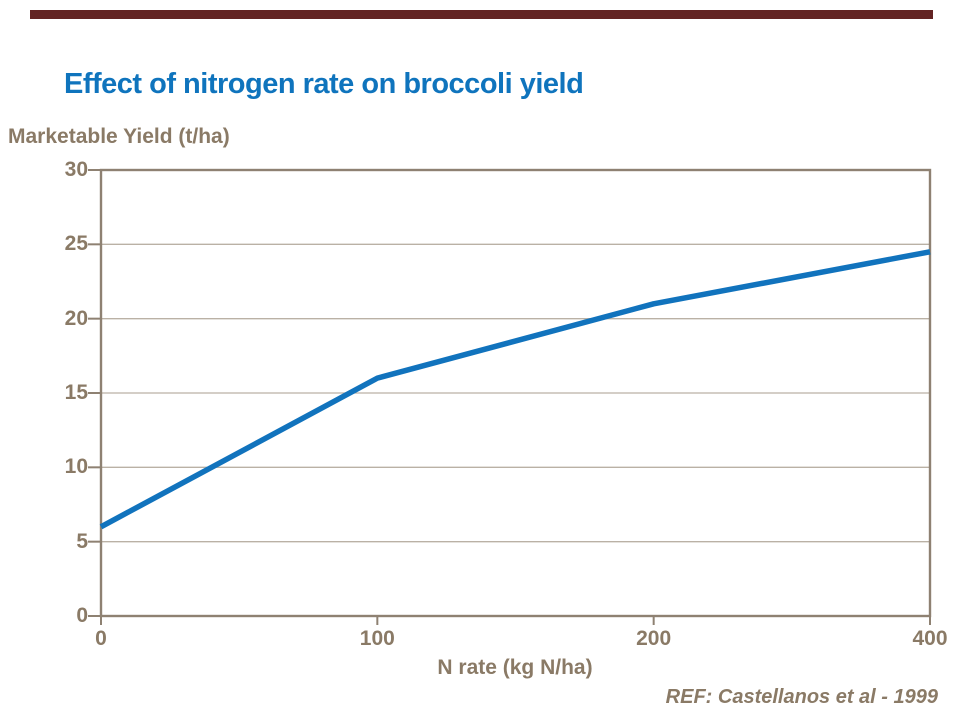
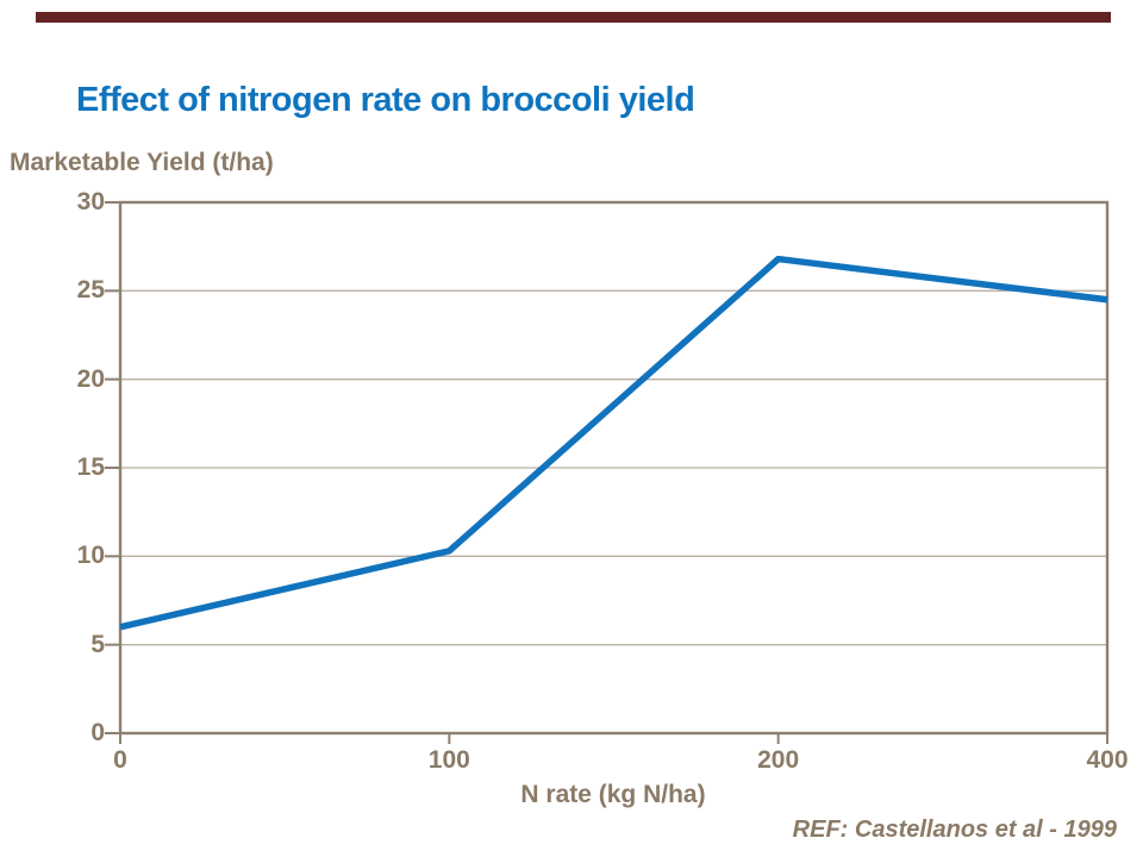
100: 16.0 -> 10.3
200: 21.0 -> 26.8
